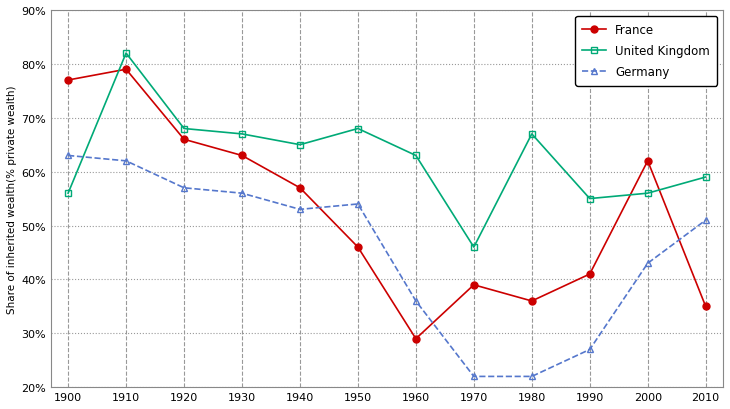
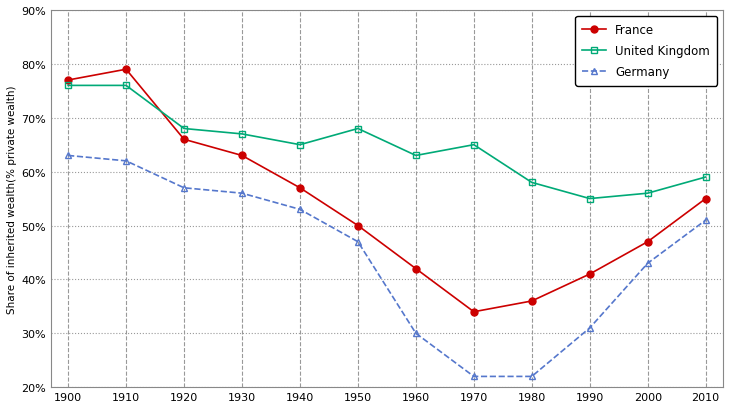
United Kingdom/1900: 56% -> 76%
United Kingdom/1910: 82% -> 76%
France/1950: 46% -> 50%
Germany/1950: 54% -> 47%
France/1960: 29% -> 42%
Germany/1960: 36% -> 30%
France/1970: 39% -> 34%
United Kingdom/1970: 46% -> 65%
United Kingdom/1980: 67% -> 58%
Germany/1990: 27% -> 31%
France/2000: 62% -> 47%
France/2010: 35% -> 55%
